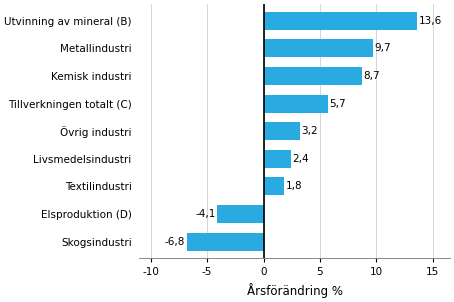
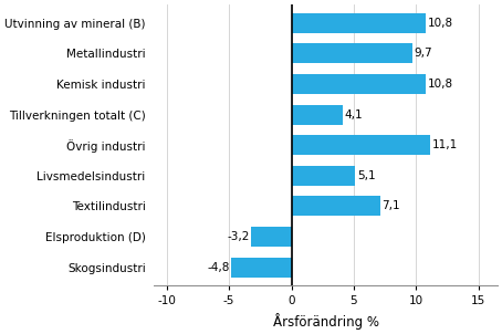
Utvinning av mineral (B): 13,6 -> 10,8
Kemisk industri: 8,7 -> 10,8
Tillverkningen totalt (C): 5,7 -> 4,1
Övrig industri: 3,2 -> 11,1
Livsmedelsindustri: 2,4 -> 5,1
Textilindustri: 1,8 -> 7,1
Elsproduktion (D): -4,1 -> -3,2
Skogsindustri: -6,8 -> -4,8
